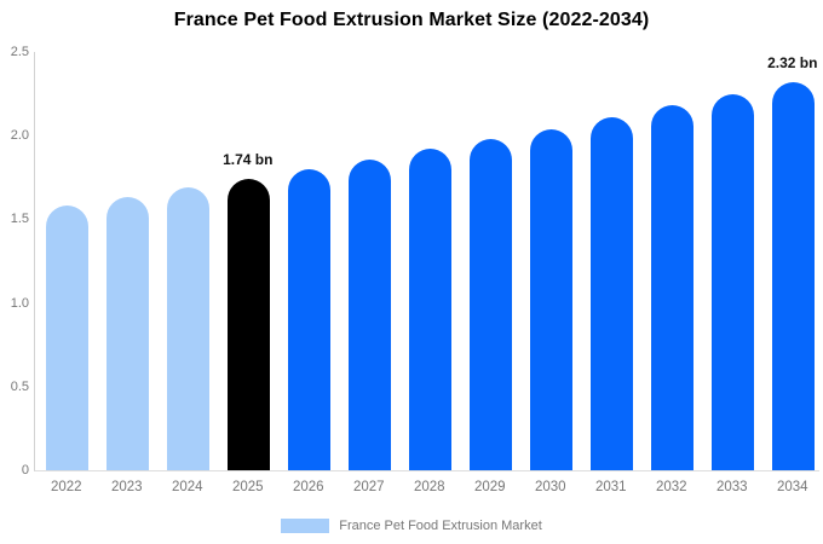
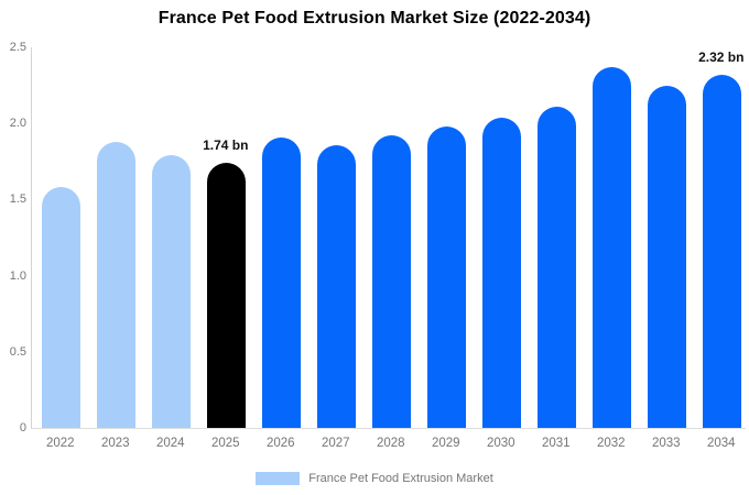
2023: 1.63 -> 1.88
2024: 1.69 -> 1.79
2026: 1.80 -> 1.91
2032: 2.18 -> 2.37
